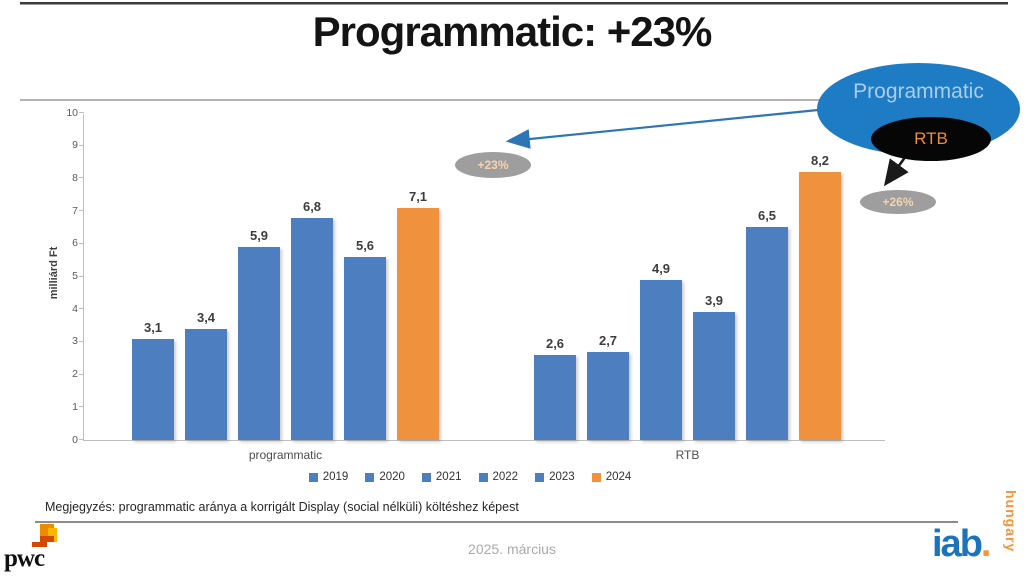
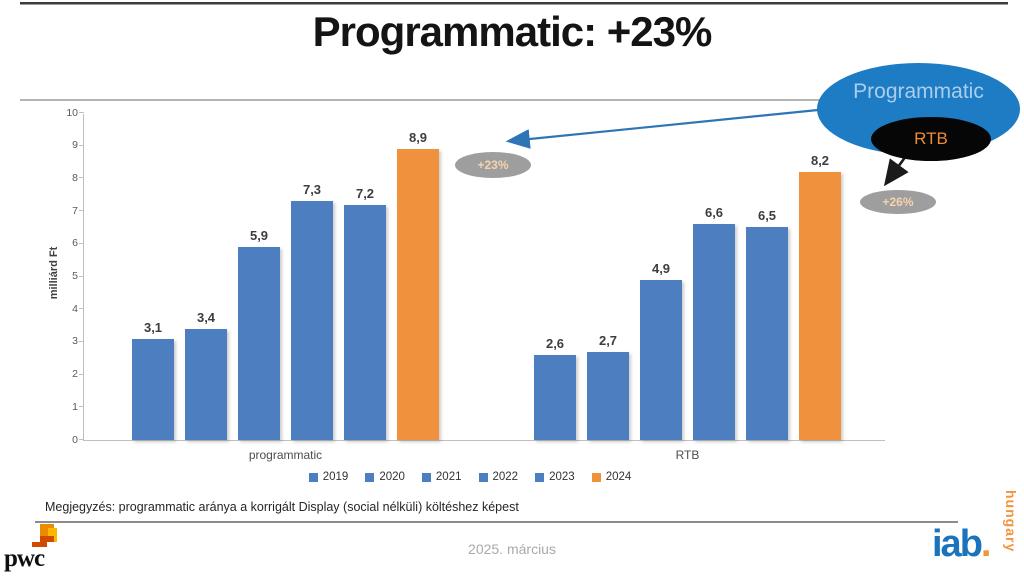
2022/programmatic: 6,8 -> 7,3
2023/programmatic: 5,6 -> 7,2
2024/programmatic: 7,1 -> 8,9
2022/RTB: 3,9 -> 6,6
